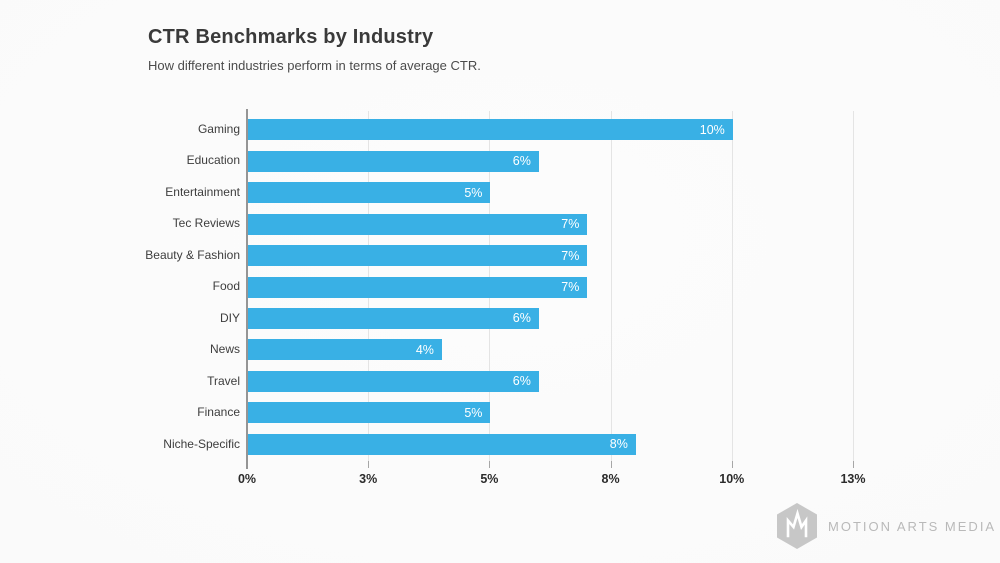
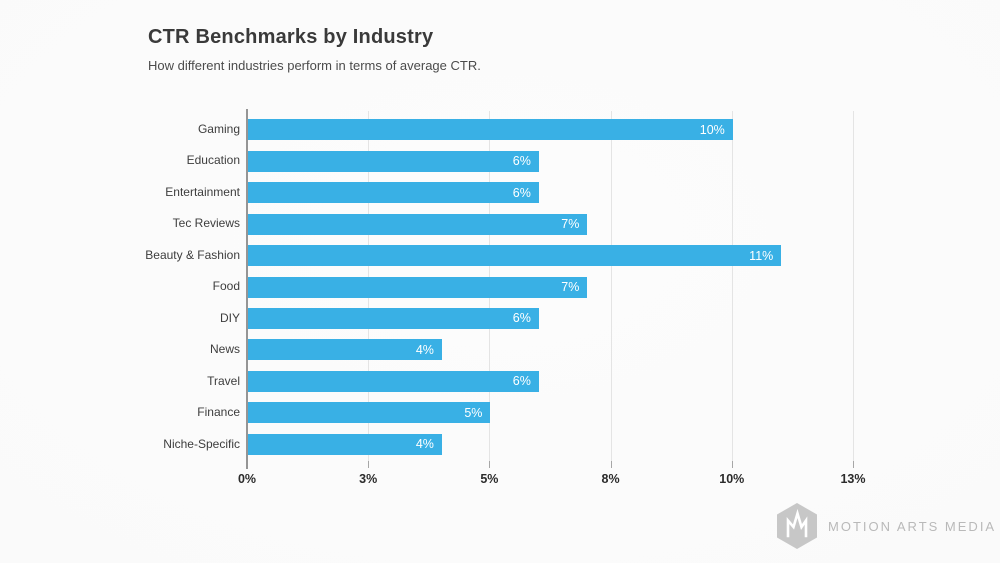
Entertainment: 5% -> 6%
Beauty & Fashion: 7% -> 11%
Niche-Specific: 8% -> 4%
